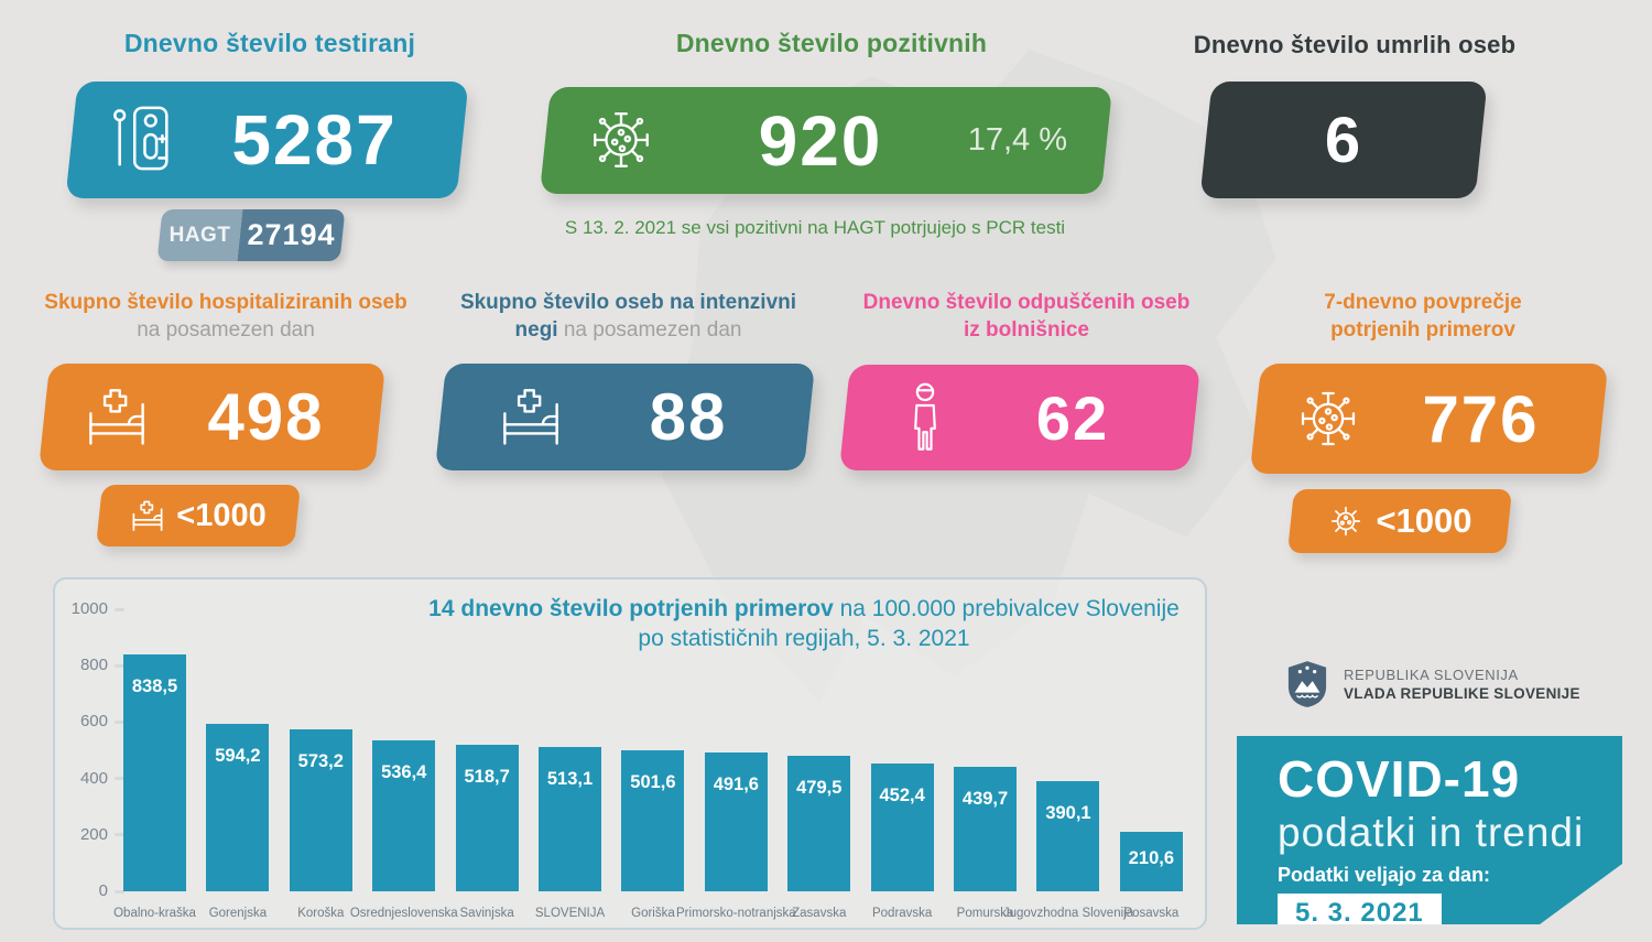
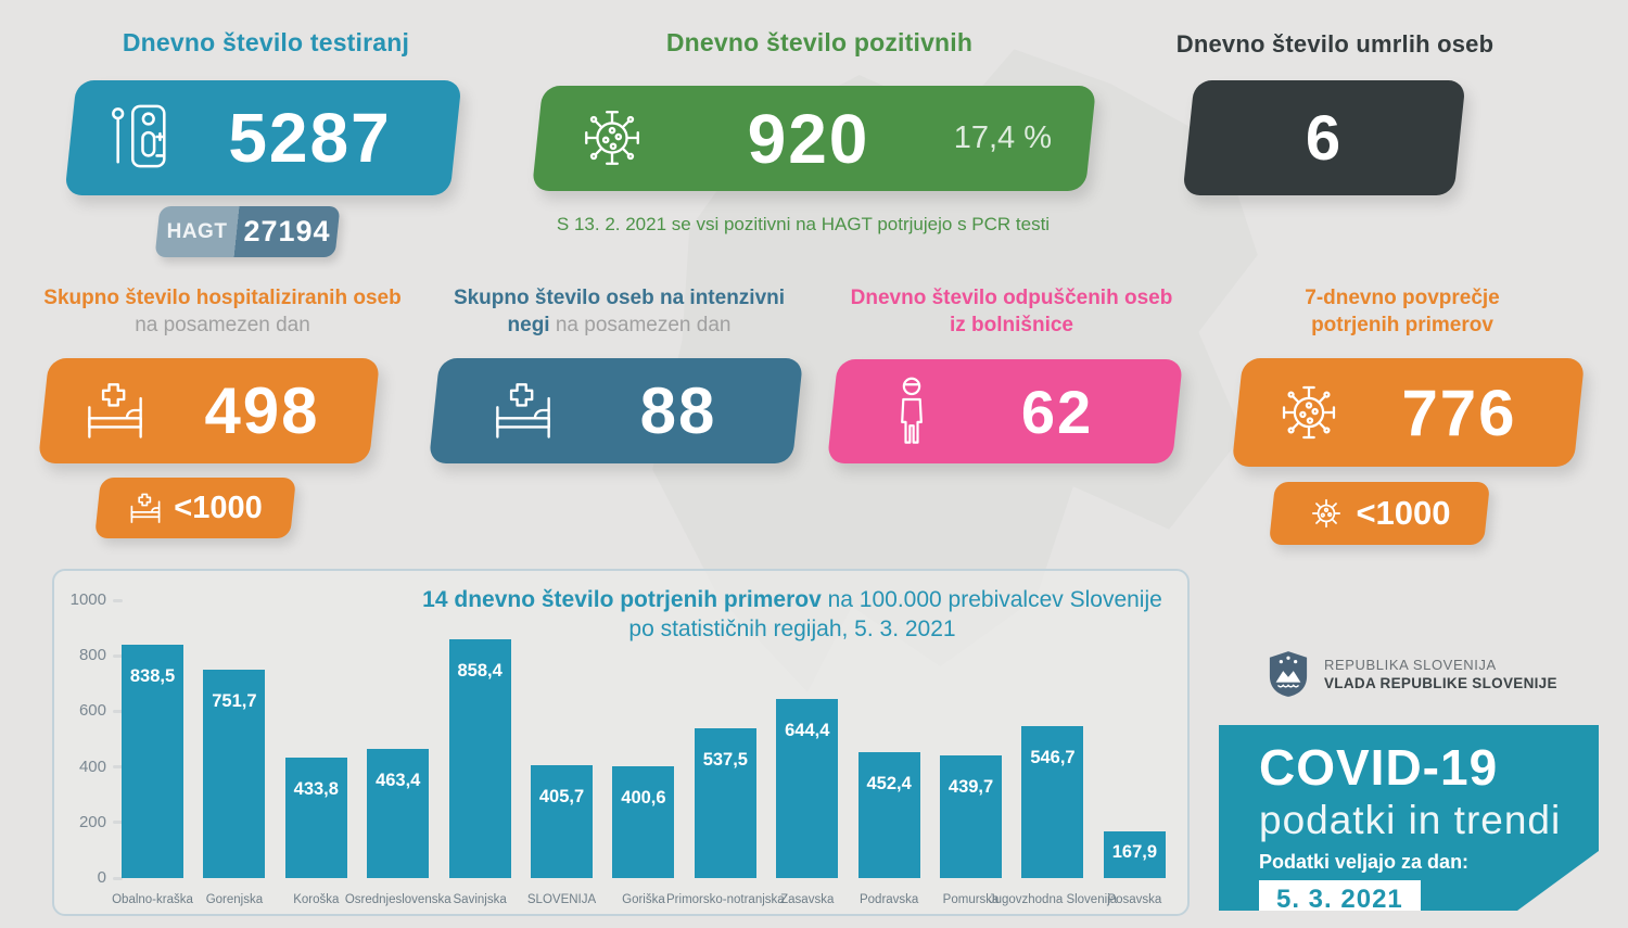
Gorenjska: 594,2 -> 751,7
Koroška: 573,2 -> 433,8
Osrednjeslovenska: 536,4 -> 463,4
Savinjska: 518,7 -> 858,4
SLOVENIJA: 513,1 -> 405,7
Goriška: 501,6 -> 400,6
Primorsko-notranjska: 491,6 -> 537,5
Zasavska: 479,5 -> 644,4
Jugovzhodna Slovenija: 390,1 -> 546,7
Posavska: 210,6 -> 167,9
